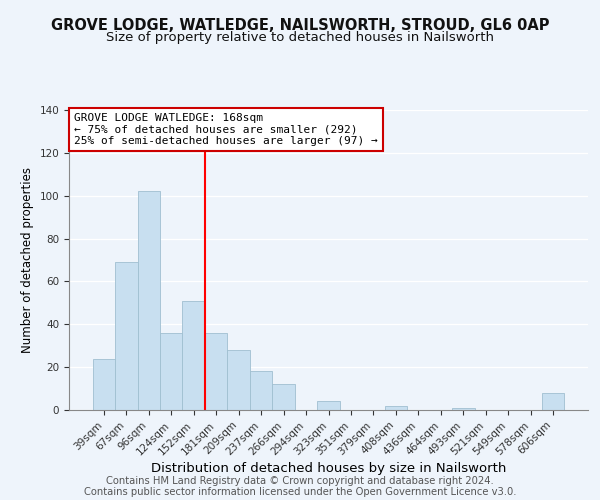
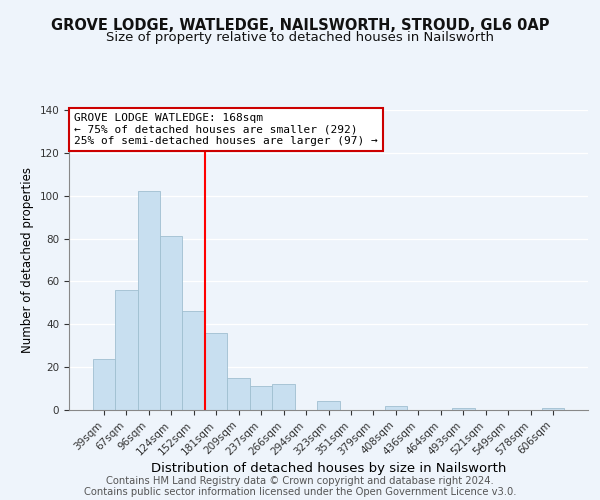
67sqm: 69 -> 56
124sqm: 36 -> 81
152sqm: 51 -> 46
209sqm: 28 -> 15
237sqm: 18 -> 11
606sqm: 8 -> 1
